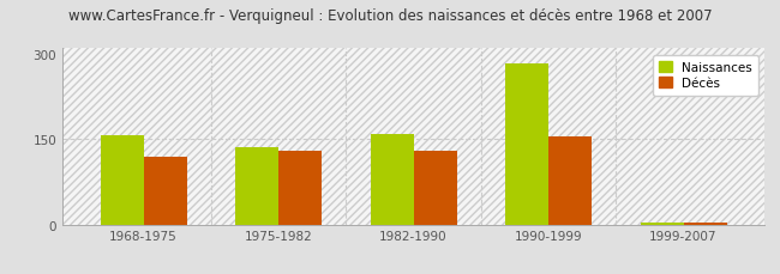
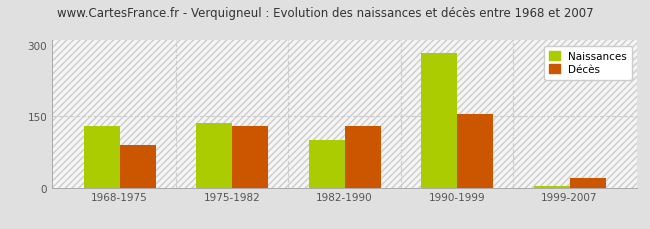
Naissances/1968-1975: 158 -> 130
Décès/1968-1975: 120 -> 90
Naissances/1982-1990: 160 -> 100
Décès/1999-2007: 4 -> 20
